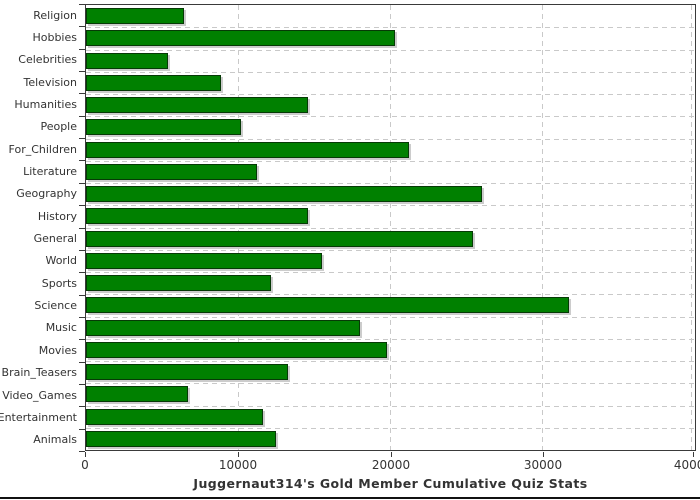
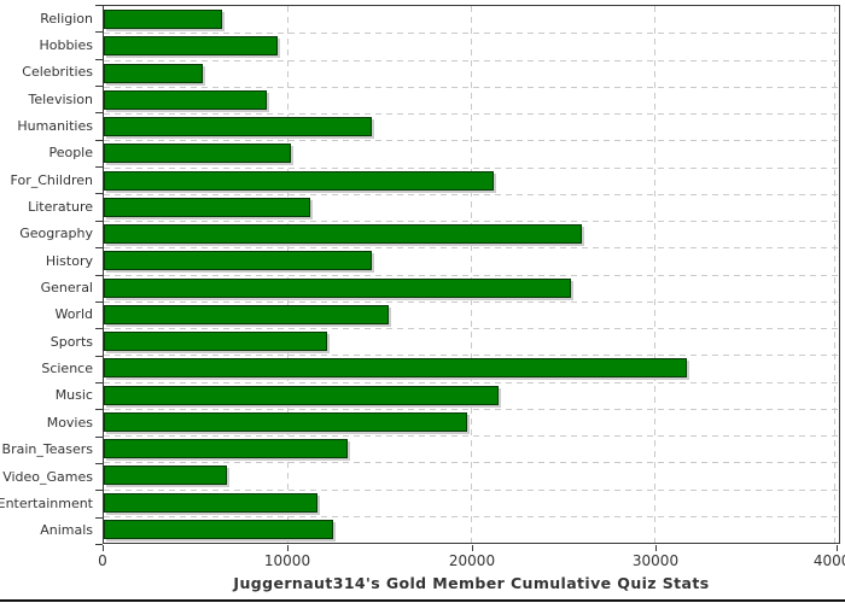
Hobbies: 20300 -> 9400
Music: 18000 -> 21400
